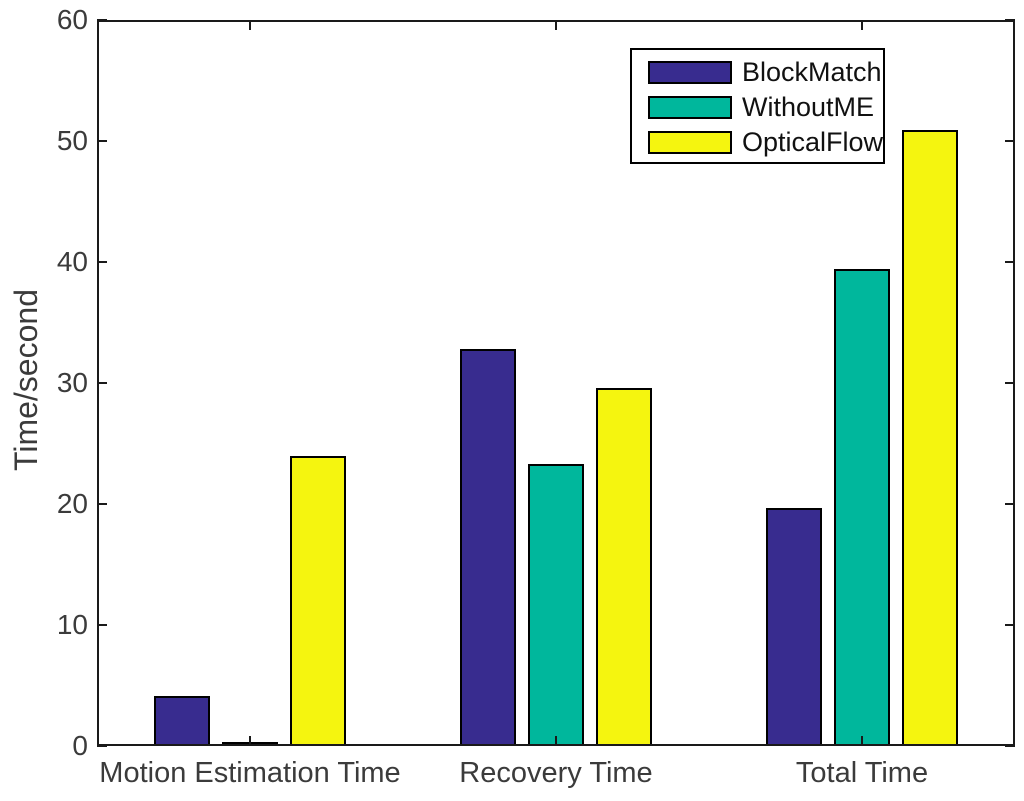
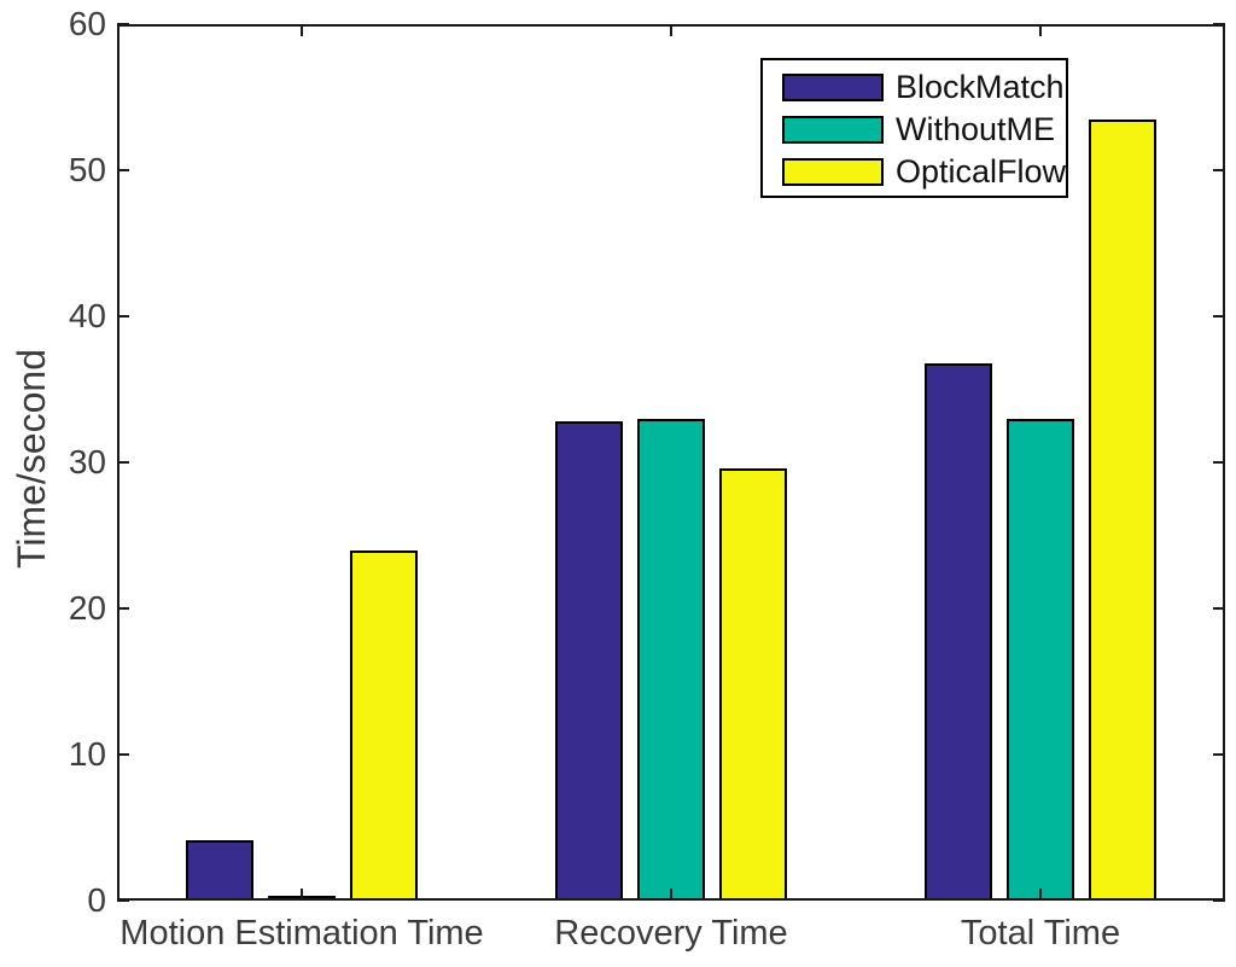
WithoutME/Recovery Time: 23.3 -> 33.0
BlockMatch/Total Time: 19.7 -> 36.8
WithoutME/Total Time: 39.4 -> 33.0
OpticalFlow/Total Time: 50.9 -> 53.5
